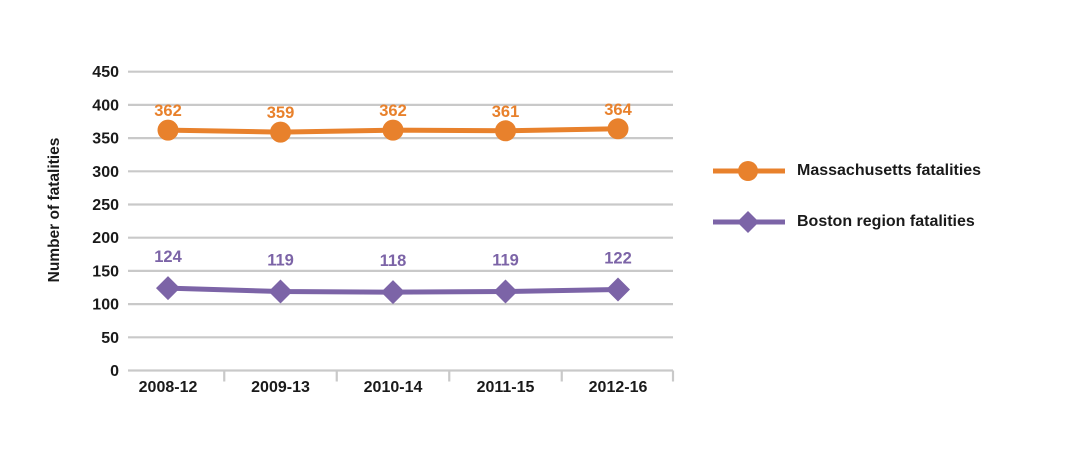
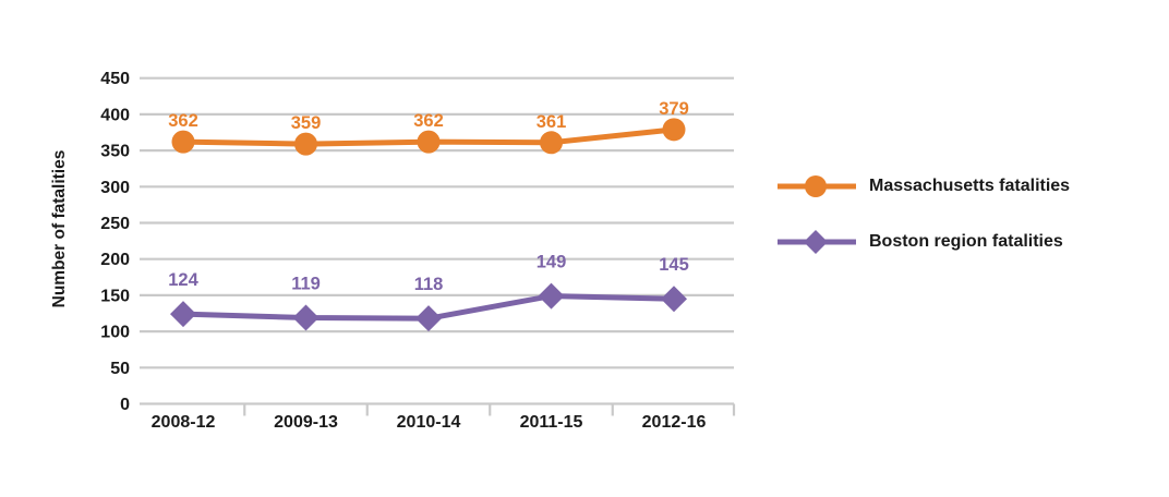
Boston region fatalities/2011-15: 119 -> 149
Massachusetts fatalities/2012-16: 364 -> 379
Boston region fatalities/2012-16: 122 -> 145
